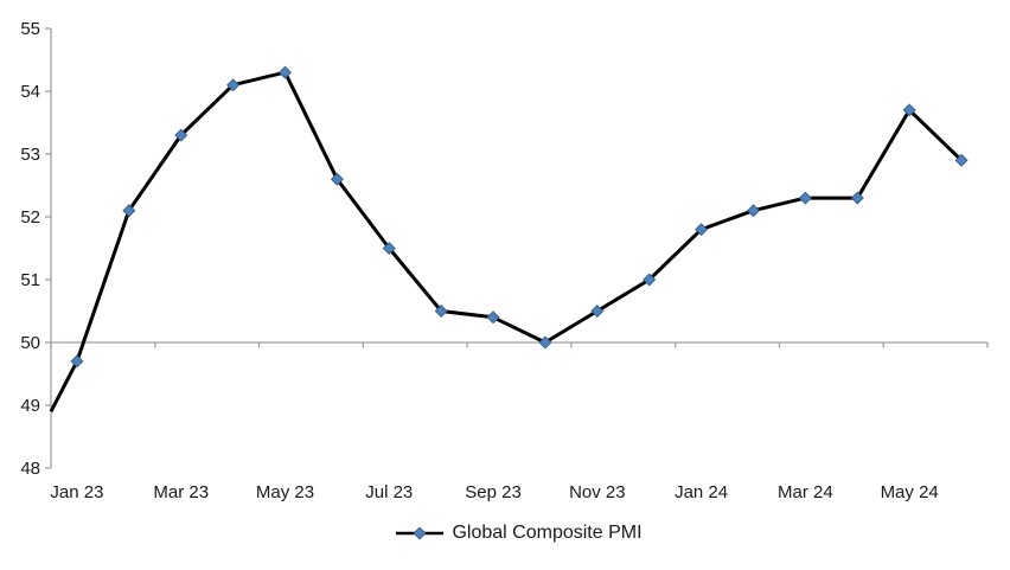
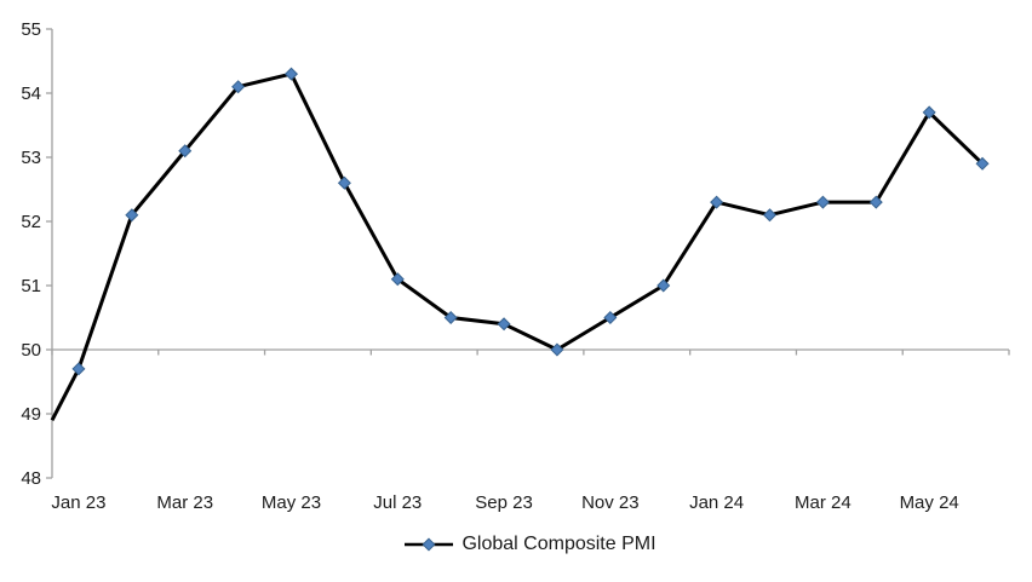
Mar 23: 53.3 -> 53.1
Jul 23: 51.5 -> 51.1
Jan 24: 51.8 -> 52.3
